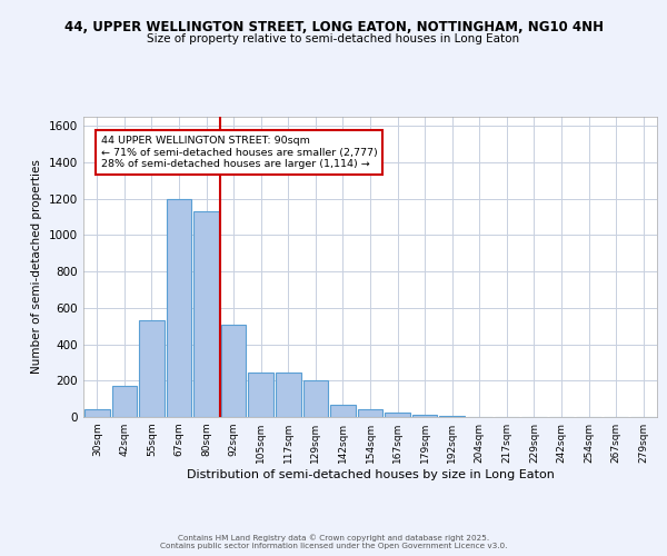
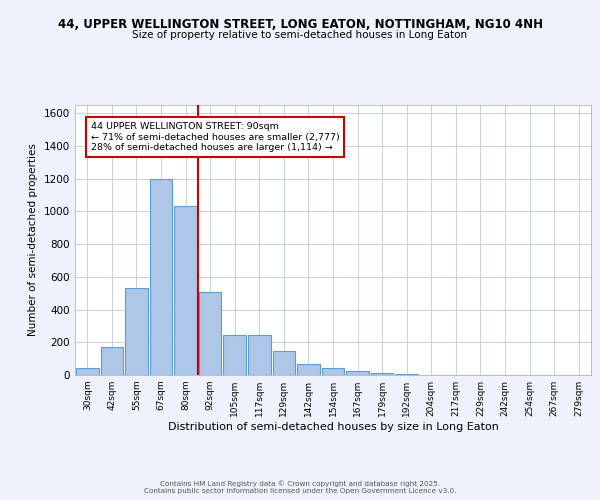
80sqm: 1130 -> 1030
129sqm: 200 -> 140
